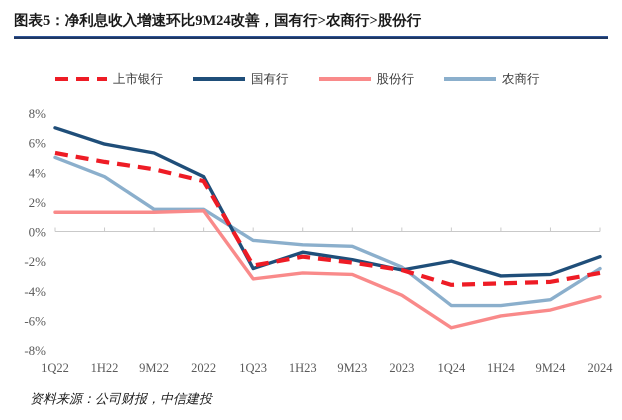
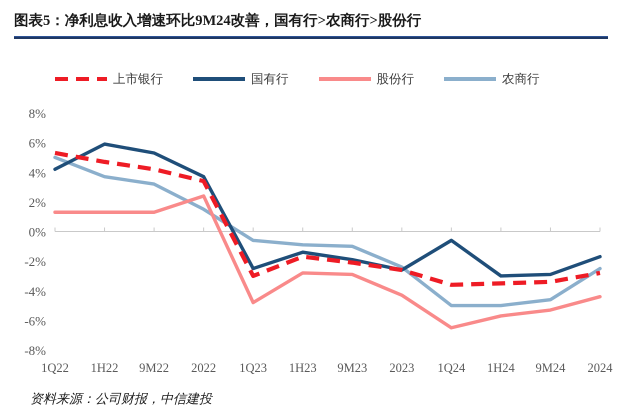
国有行/1Q22: 7.0% -> 4.2%
农商行/9M22: 1.5% -> 3.2%
股份行/2022: 1.4% -> 2.4%
上市银行/1Q23: -2.3% -> -3.0%
股份行/1Q23: -3.2% -> -4.8%
国有行/1Q24: -2.0% -> -0.6%
